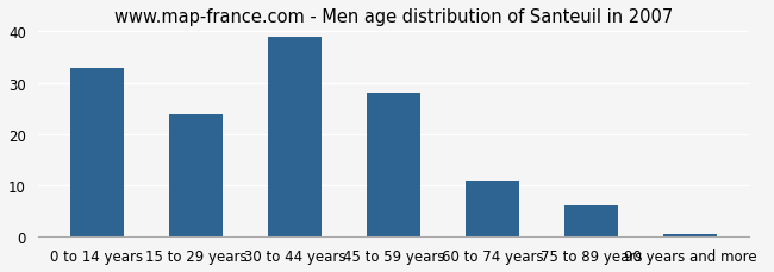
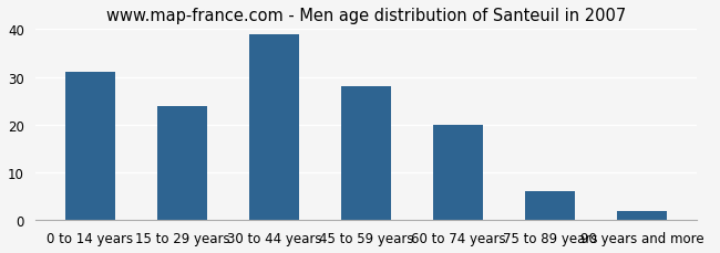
0 to 14 years: 33.0 -> 31.0
60 to 74 years: 11.0 -> 20.0
90 years and more: 0.5 -> 2.0
